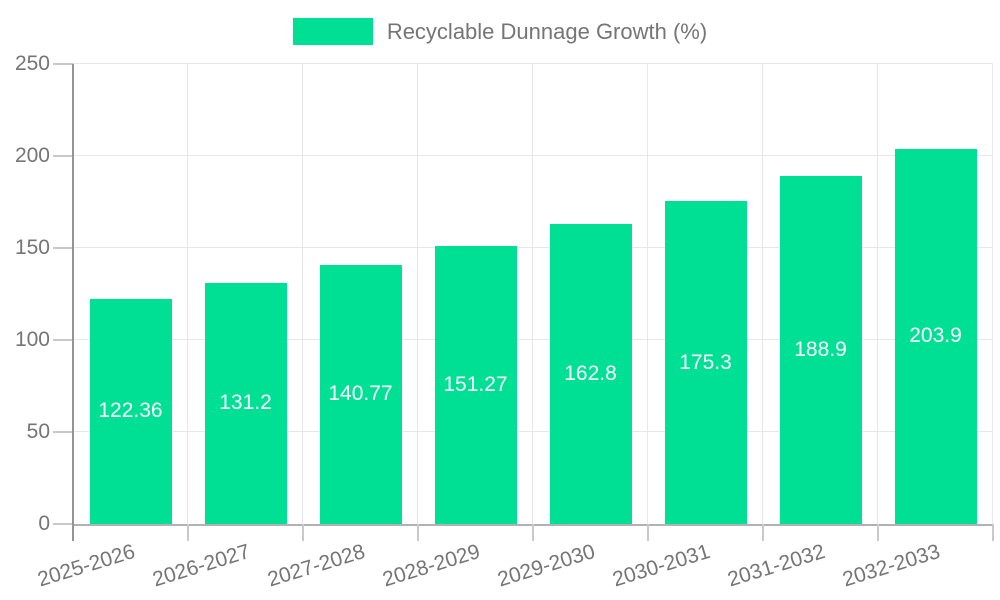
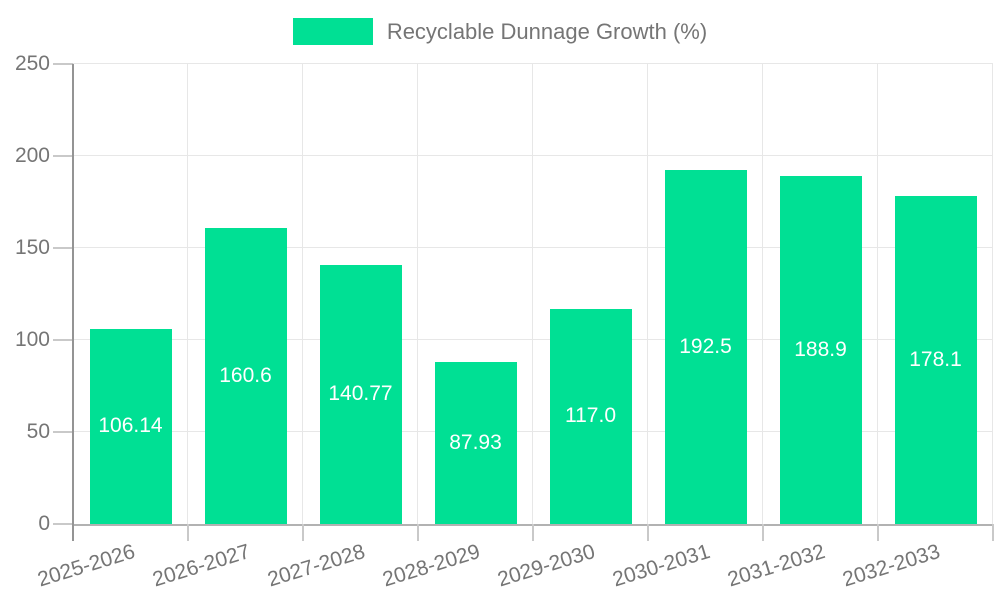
2025-2026: 122.36 -> 106.14
2026-2027: 131.2 -> 160.6
2028-2029: 151.27 -> 87.93
2029-2030: 162.8 -> 117.0
2030-2031: 175.3 -> 192.5
2032-2033: 203.9 -> 178.1
